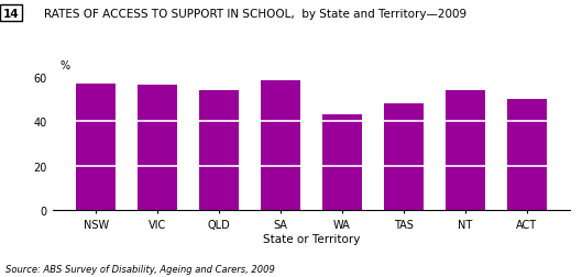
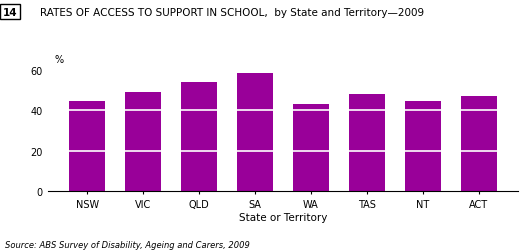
NSW: 57.0 -> 44.5
VIC: 56.5 -> 49.0
NT: 54.0 -> 44.5
ACT: 50.0 -> 47.0
